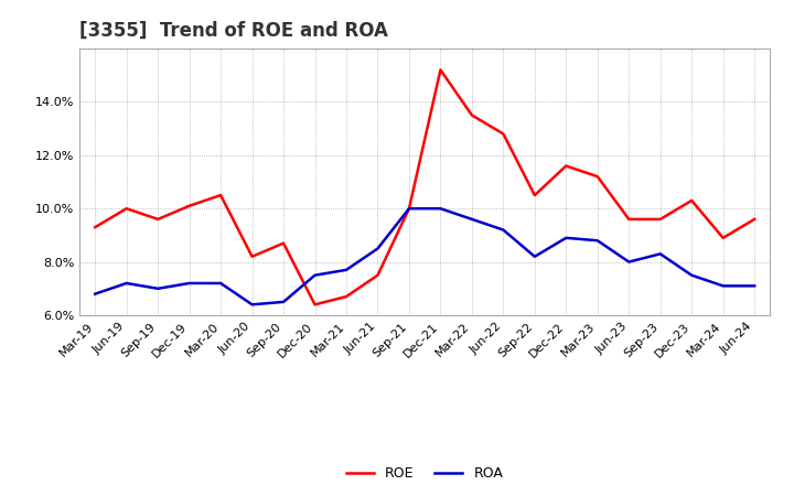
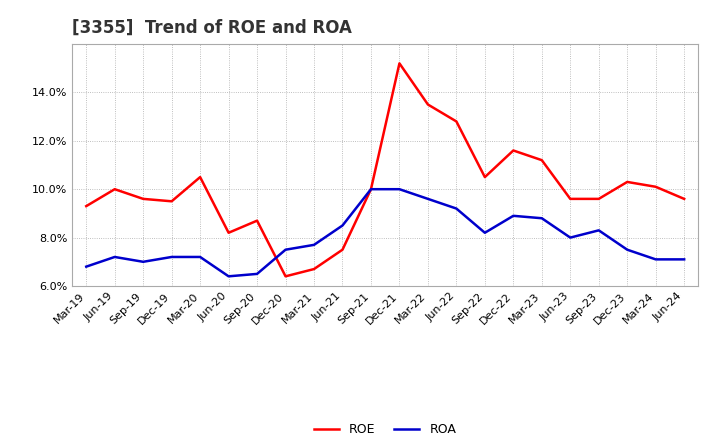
ROE/Dec-19: 10.1% -> 9.5%
ROE/Mar-24: 8.9% -> 10.1%
